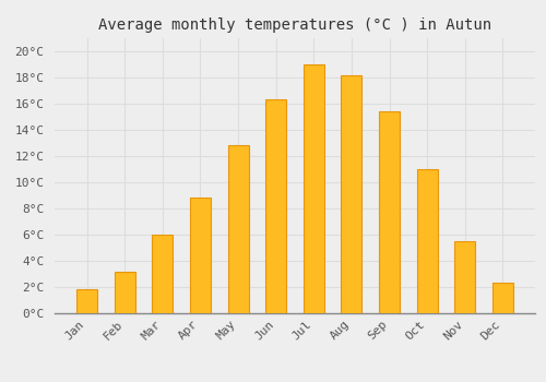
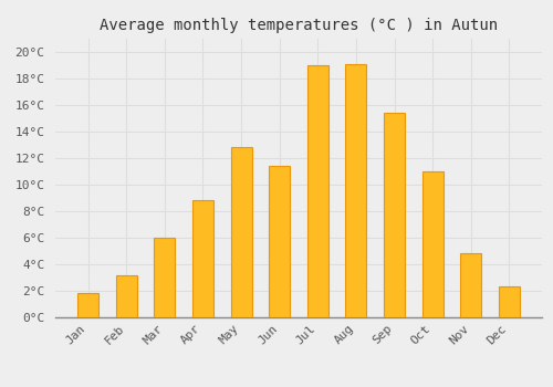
Jun: 16.3°C -> 11.4°C
Aug: 18.2°C -> 19.1°C
Nov: 5.5°C -> 4.8°C
